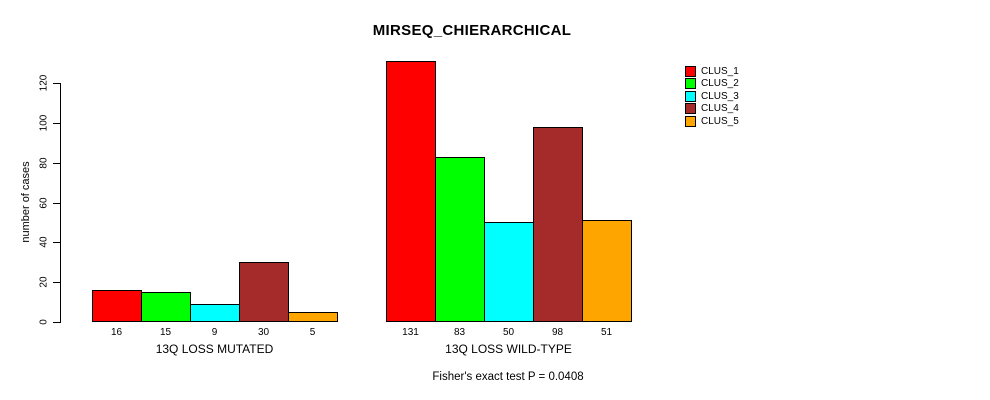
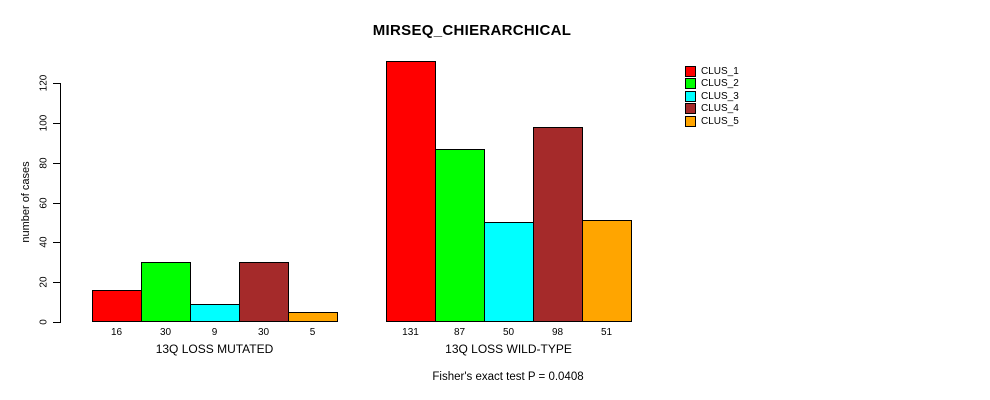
CLUS_2/13Q LOSS MUTATED: 15 -> 30
CLUS_2/13Q LOSS WILD-TYPE: 83 -> 87
